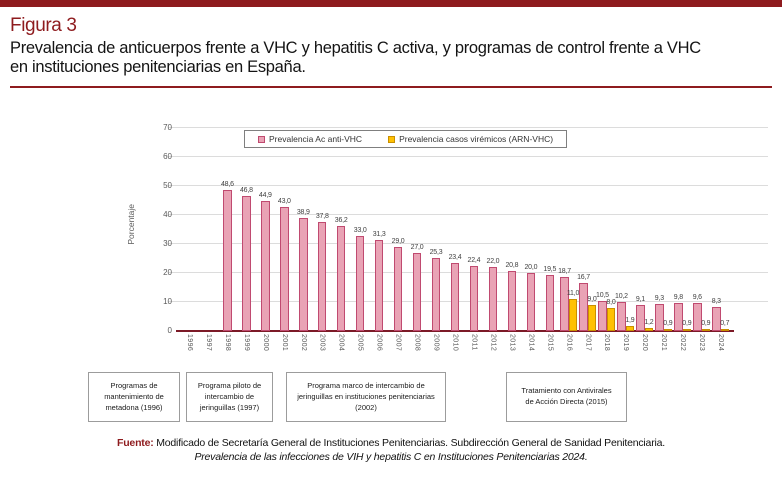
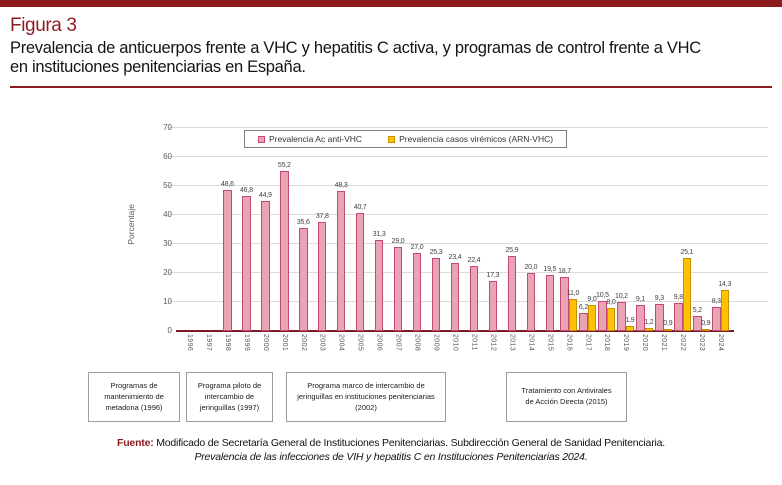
Prevalencia Ac anti-VHC/2001: 43,0 -> 55,2
Prevalencia Ac anti-VHC/2002: 38,9 -> 35,6
Prevalencia Ac anti-VHC/2004: 36,2 -> 48,3
Prevalencia Ac anti-VHC/2005: 33,0 -> 40,7
Prevalencia Ac anti-VHC/2012: 22,0 -> 17,3
Prevalencia Ac anti-VHC/2013: 20,8 -> 25,9
Prevalencia Ac anti-VHC/2017: 16,7 -> 6,2
Prevalencia casos virémicos (ARN-VHC)/2022: 0,9 -> 25,1
Prevalencia Ac anti-VHC/2023: 9,6 -> 5,2
Prevalencia casos virémicos (ARN-VHC)/2024: 0,7 -> 14,3
